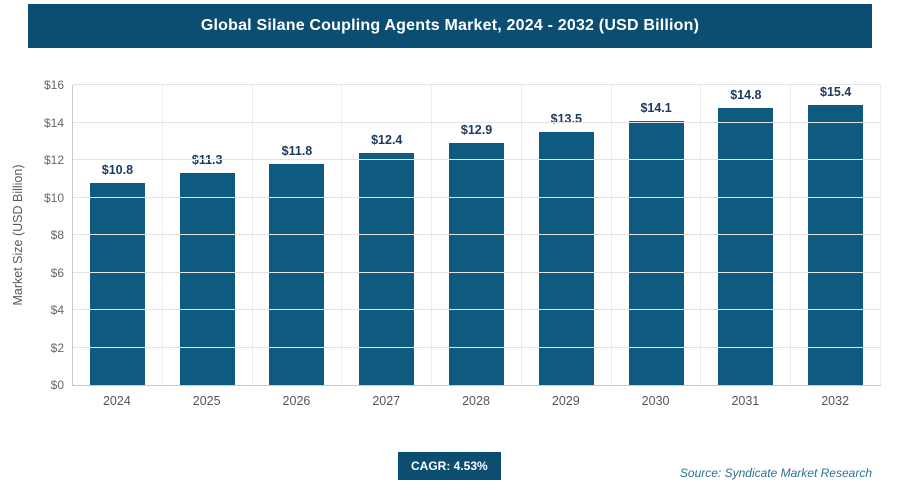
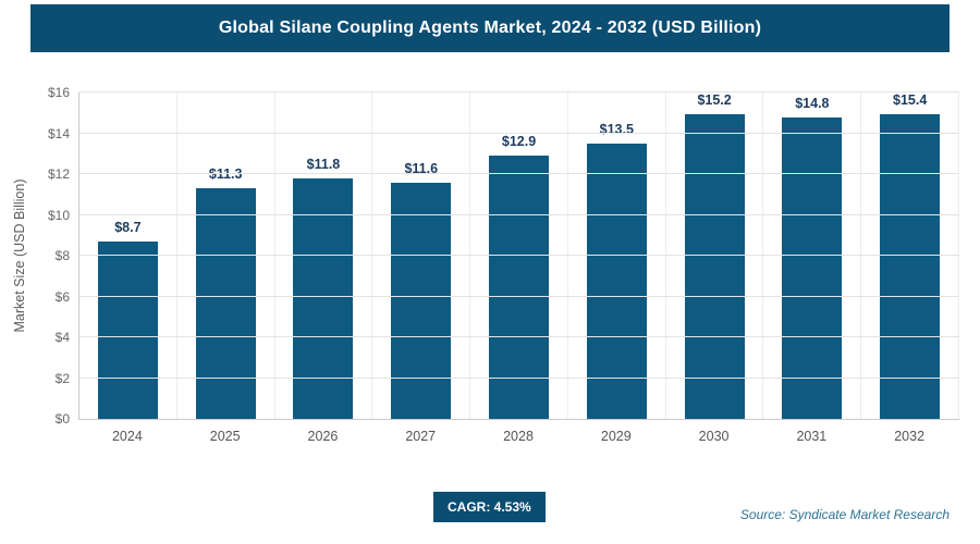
2024: $10.8 -> $8.7
2027: $12.4 -> $11.6
2030: $14.1 -> $15.2
